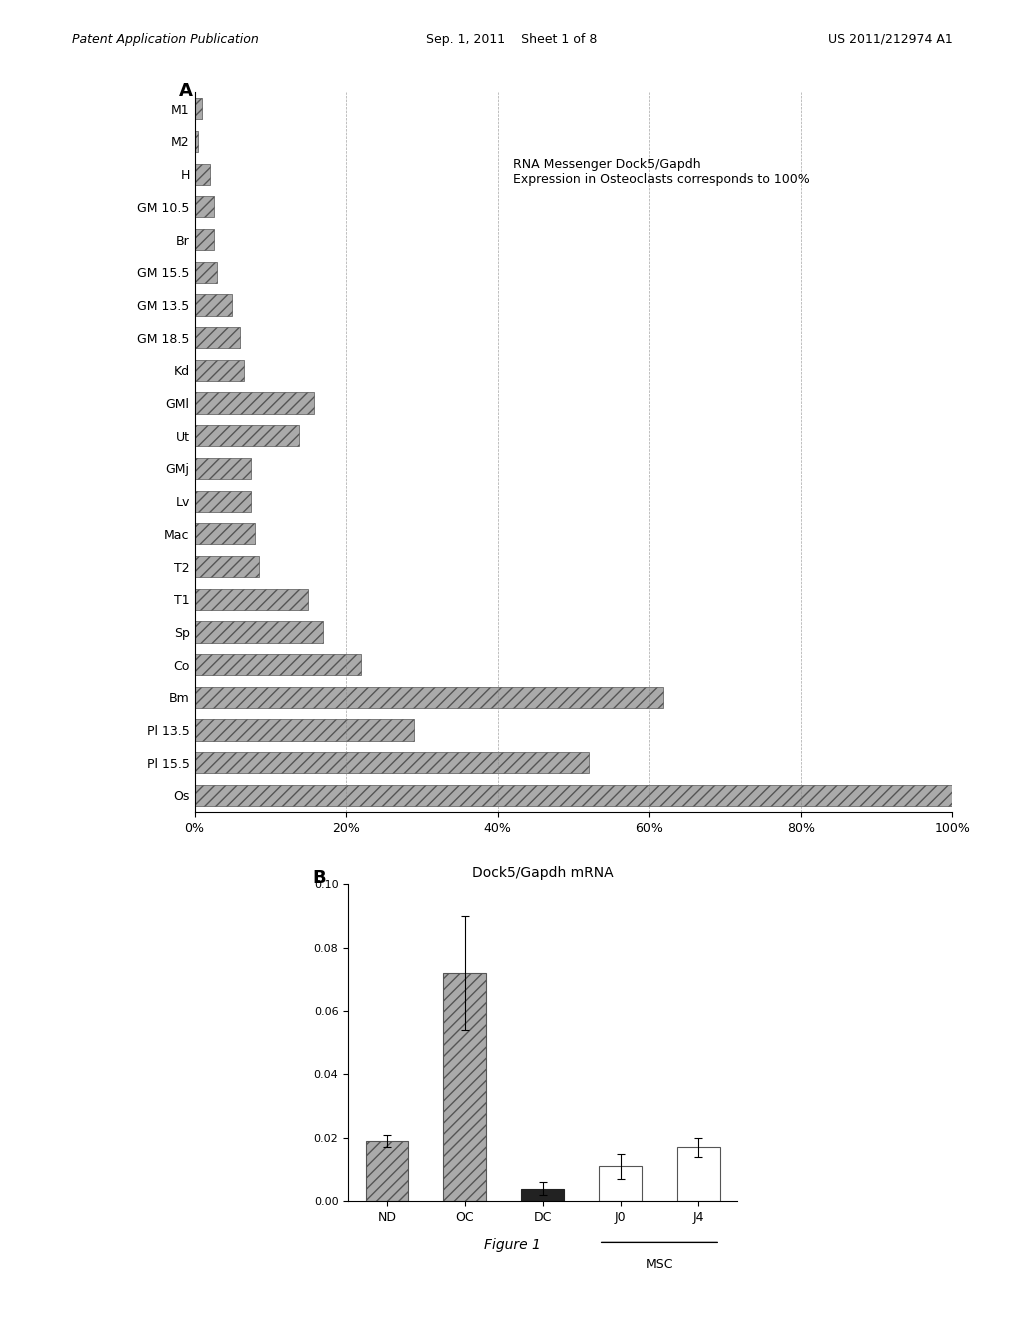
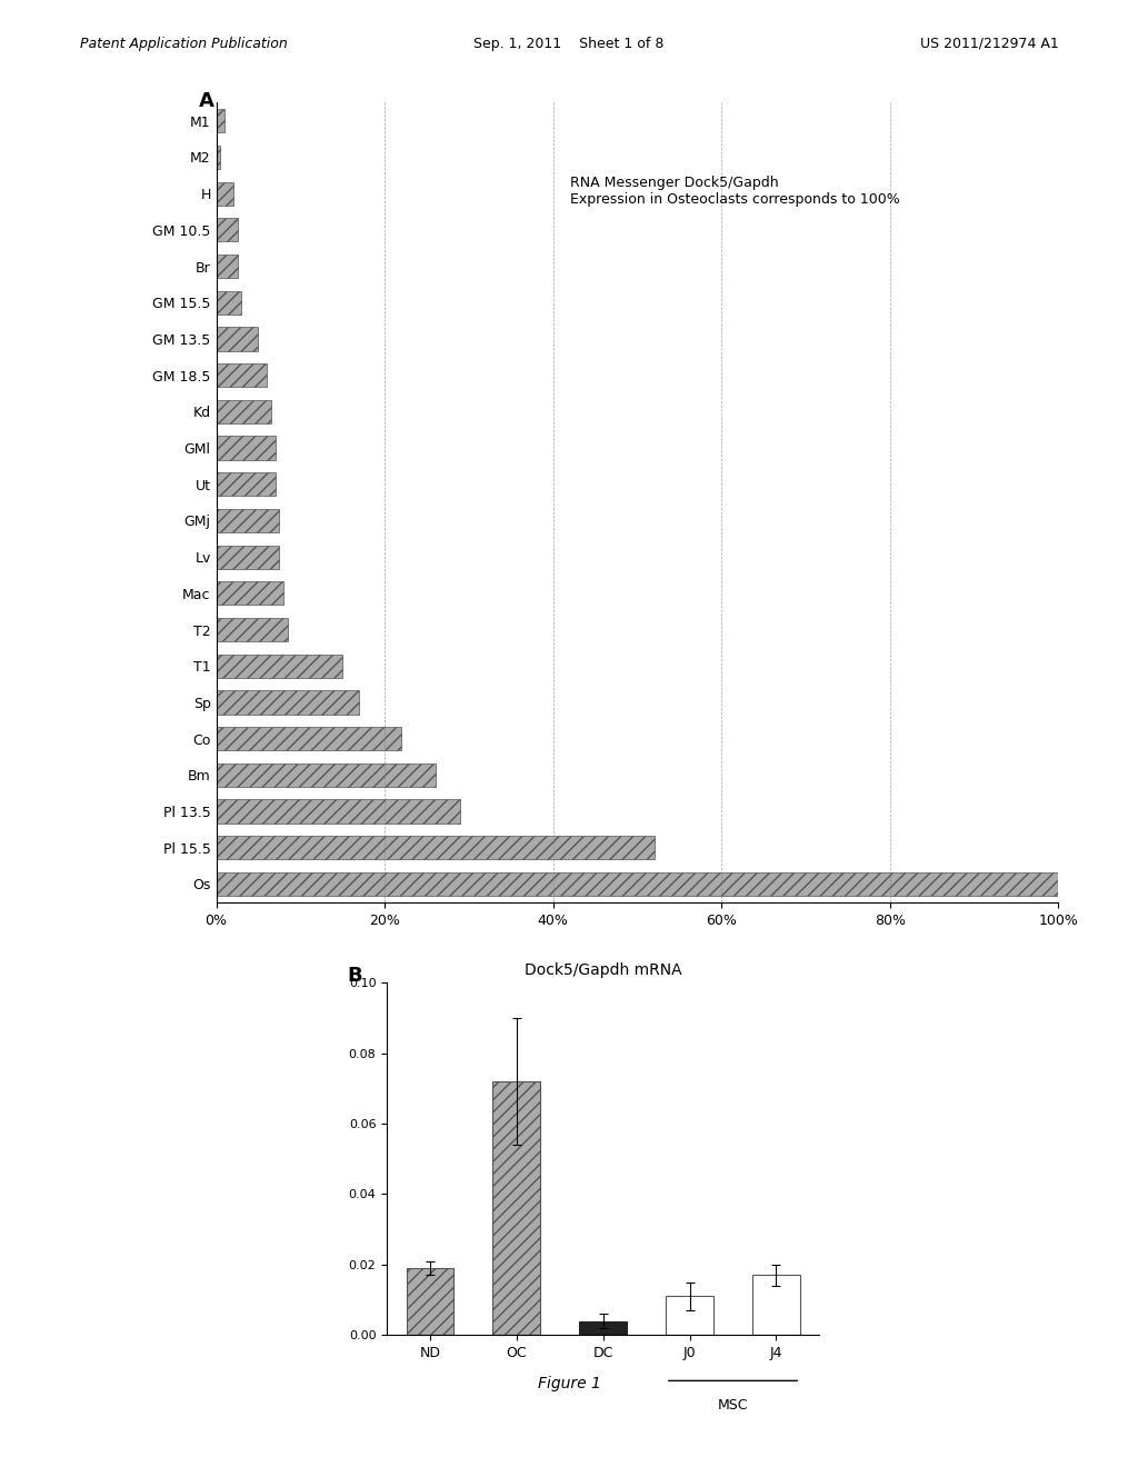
GMl: 15.8% -> 7.0%
Ut: 13.8% -> 7.0%
Bm: 61.8% -> 26.0%
